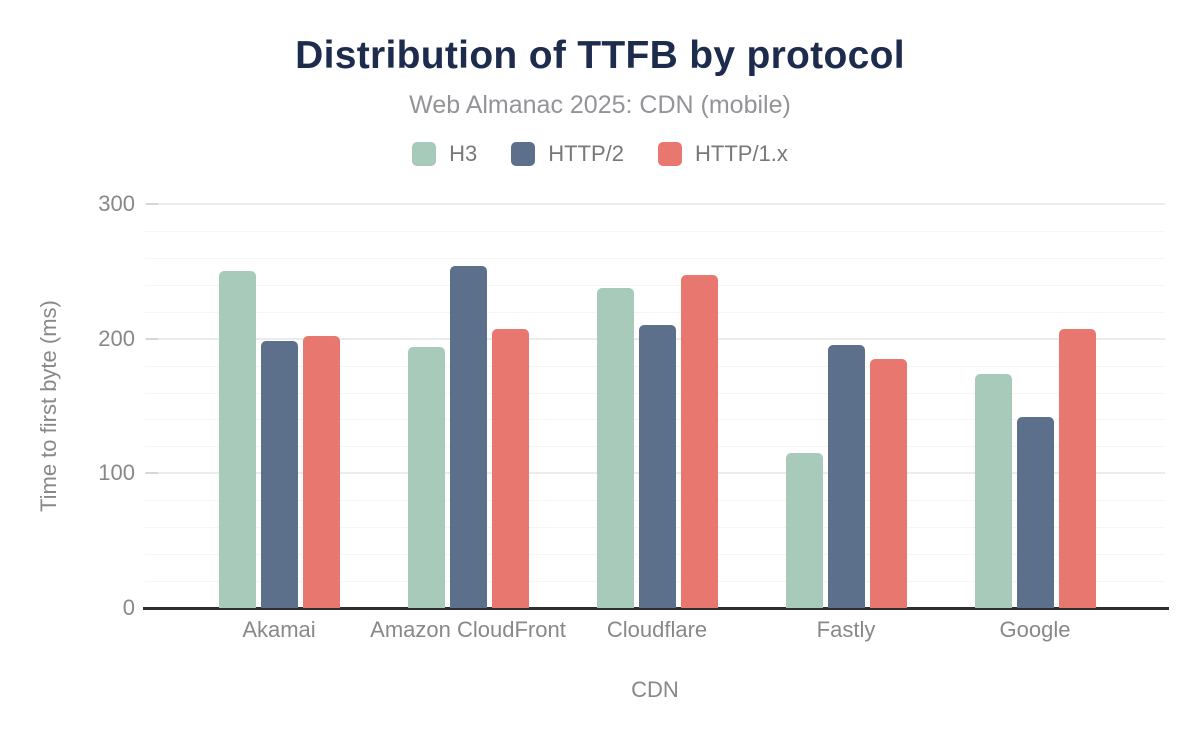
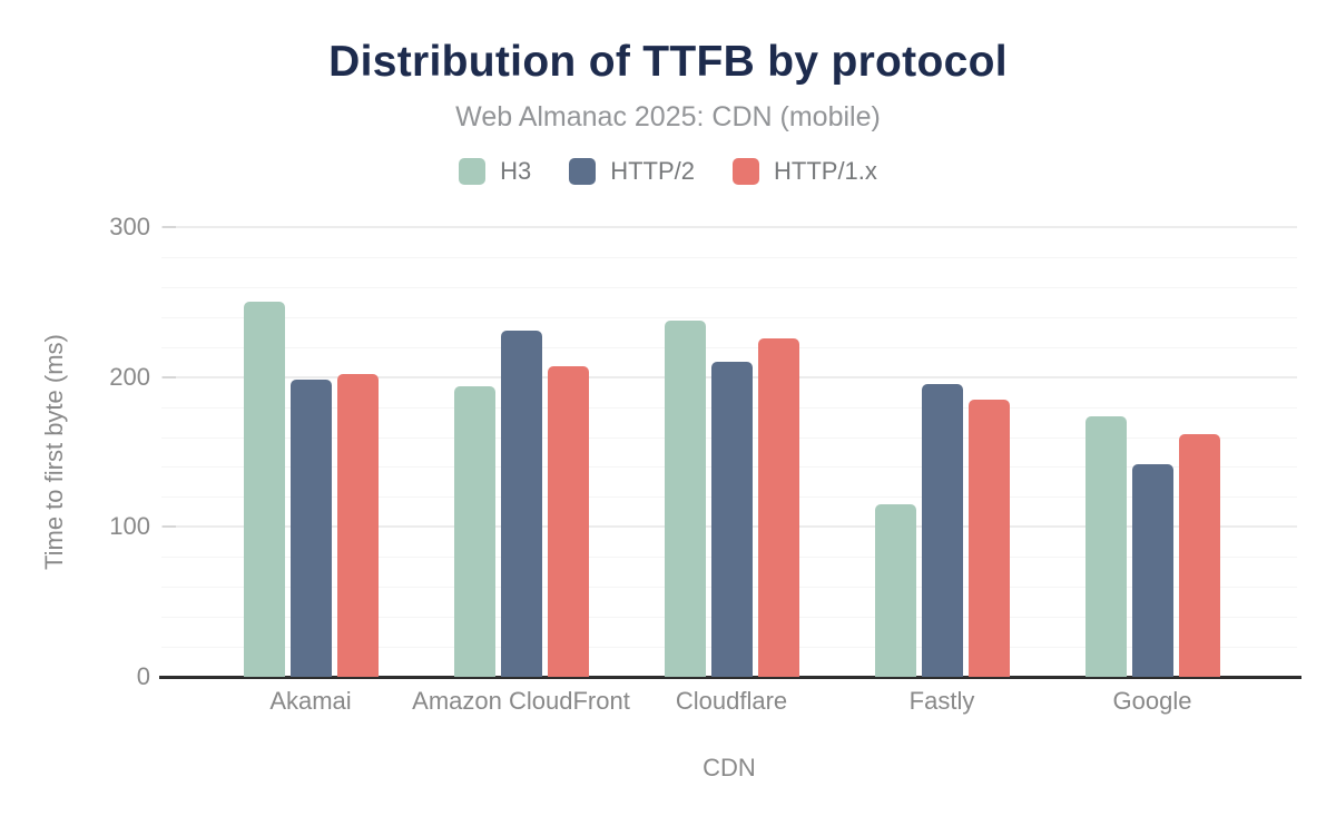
HTTP/2/Amazon CloudFront: 254 -> 231
HTTP/1.x/Cloudflare: 247 -> 226
HTTP/1.x/Google: 207 -> 162
